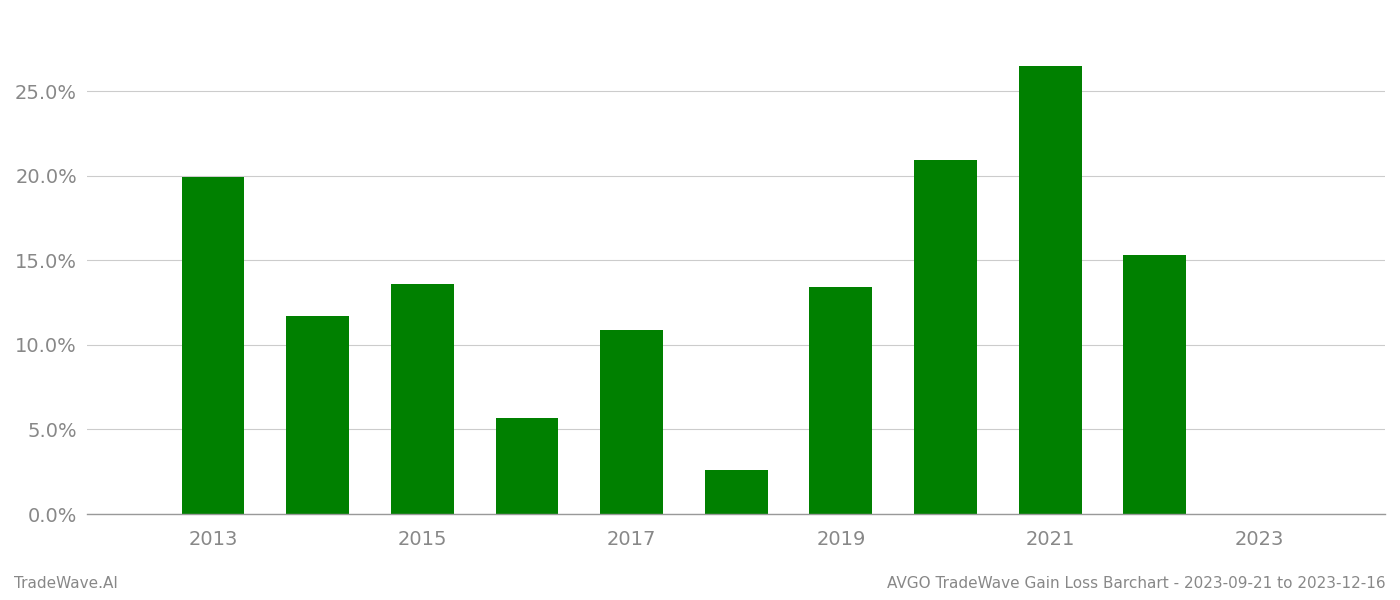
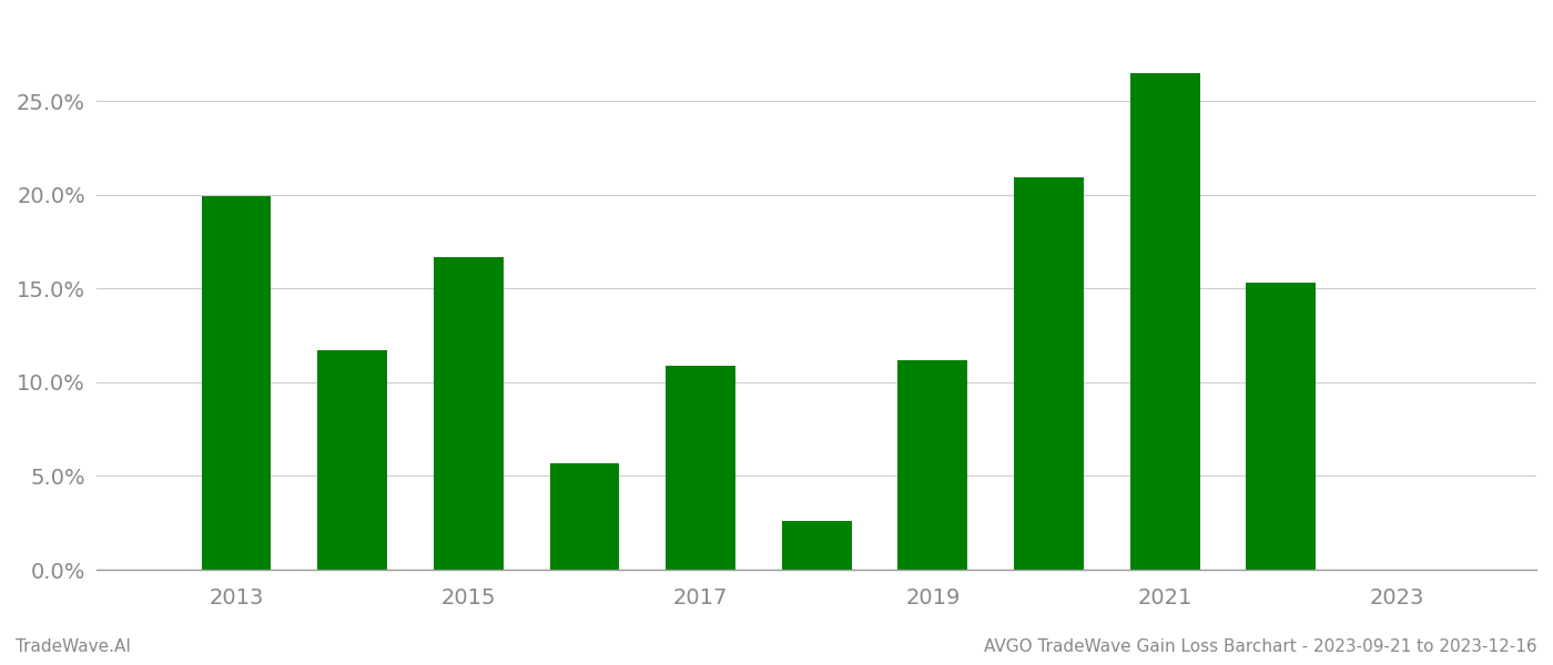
2015: 13.6% -> 16.7%
2019: 13.4% -> 11.2%
